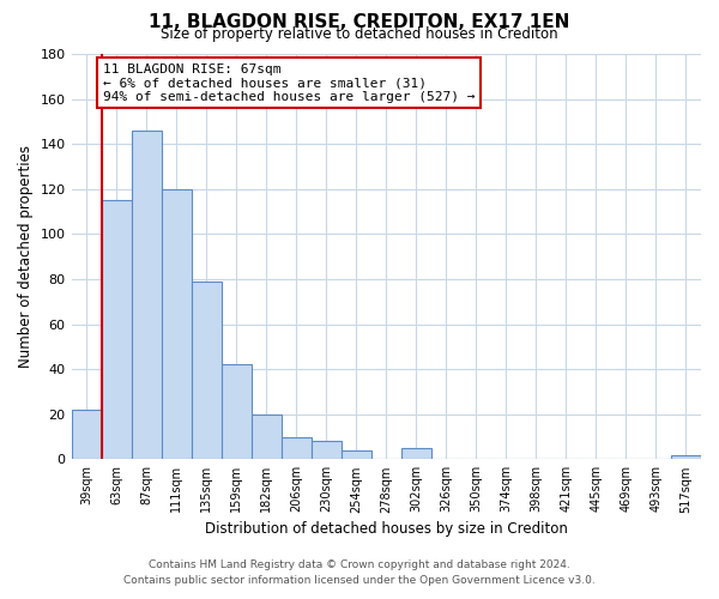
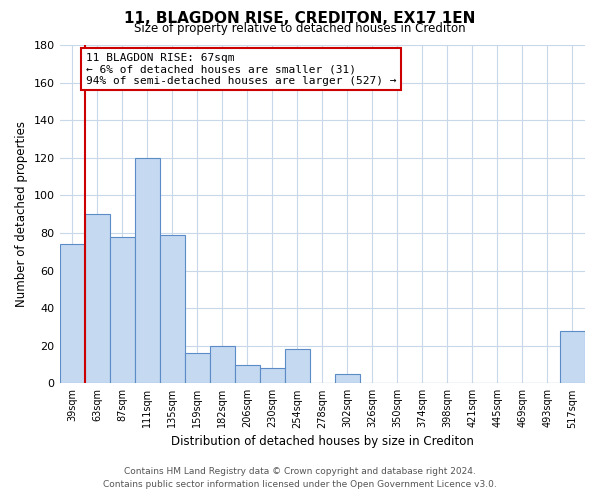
39sqm: 22 -> 74
63sqm: 115 -> 90
87sqm: 146 -> 78
159sqm: 42 -> 16
254sqm: 4 -> 18
517sqm: 2 -> 28
